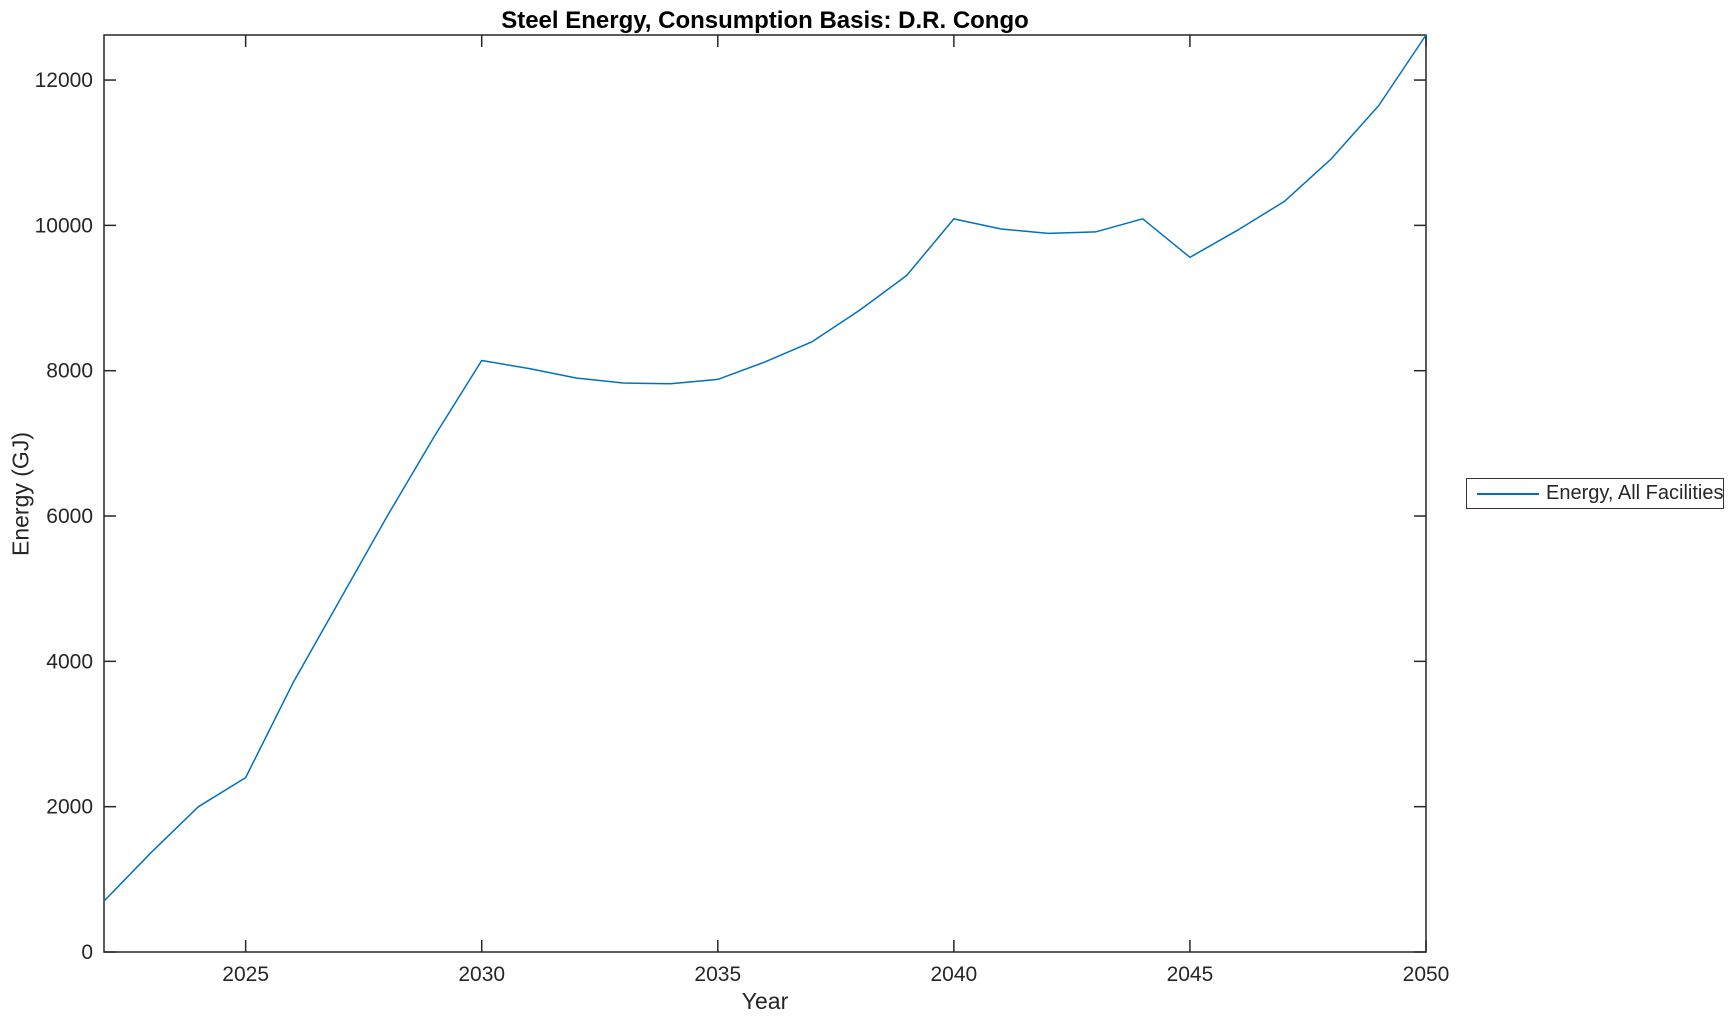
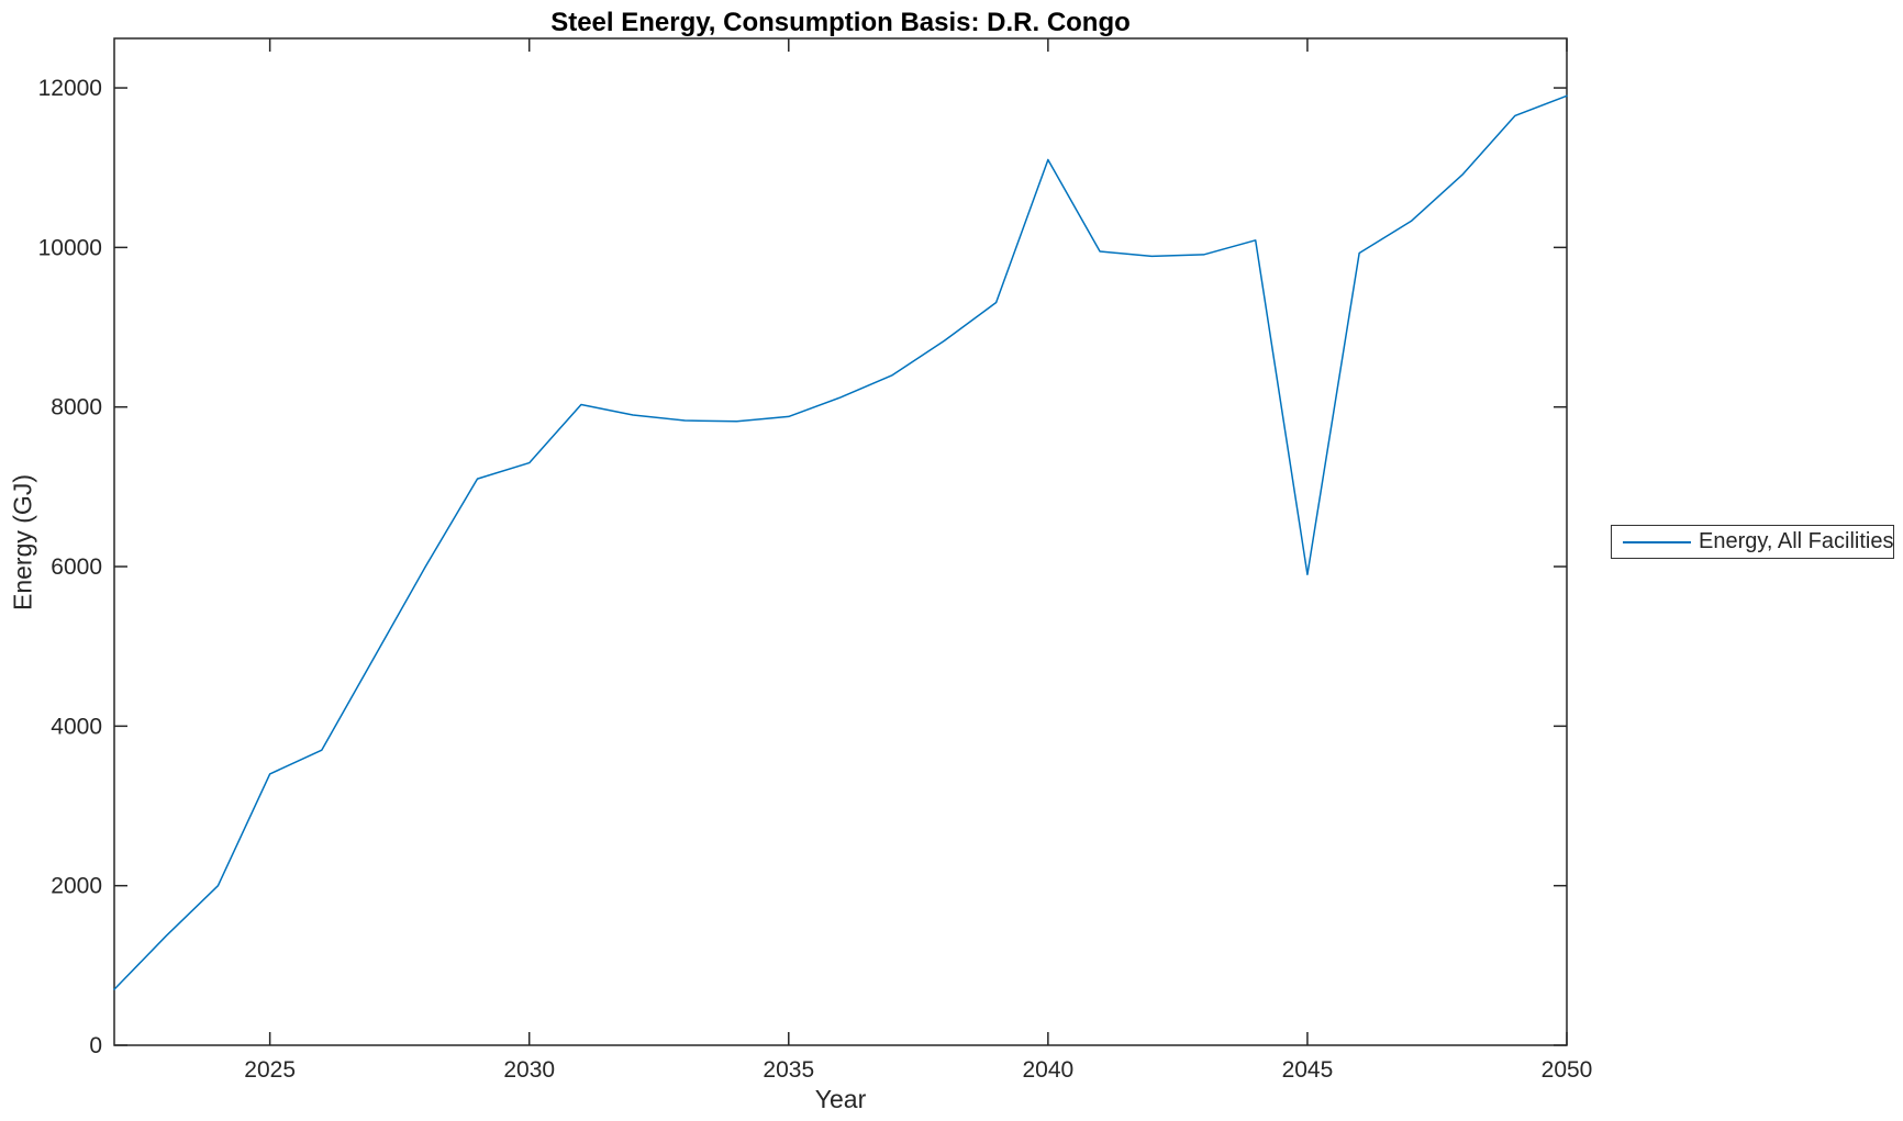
2025: 2400 -> 3400
2030: 8100 -> 7300
2040: 10100 -> 11100
2045: 9600 -> 5900
2050: 12600 -> 11900
